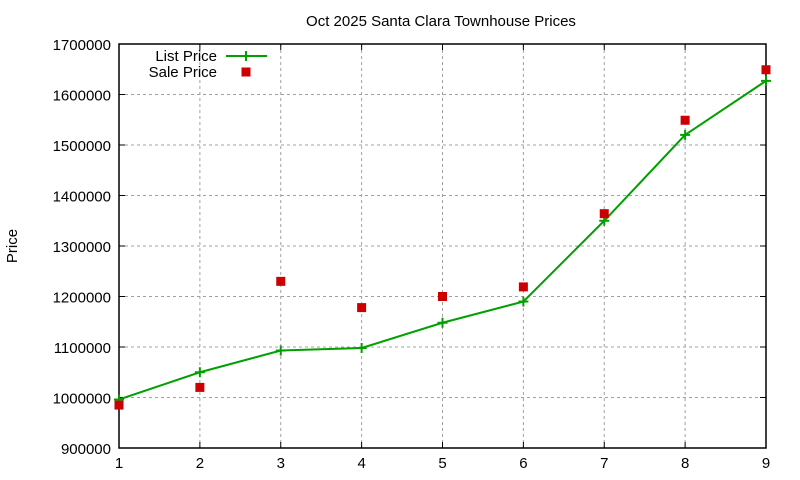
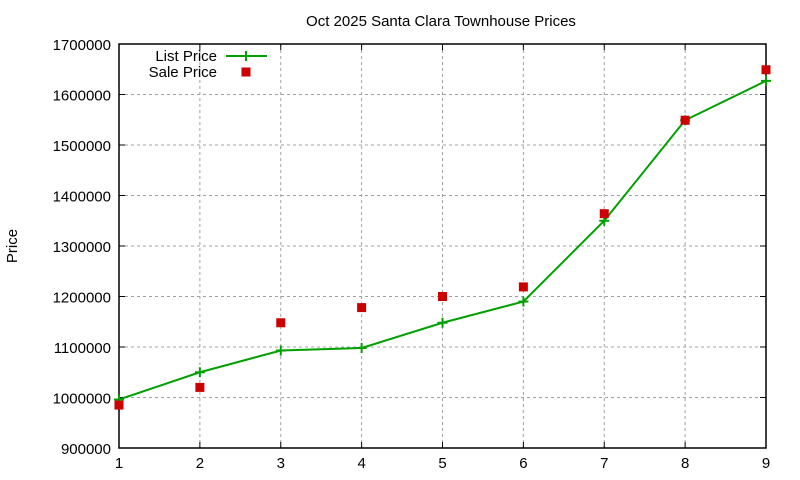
Sale Price/3: 1230000 -> 1150000
List Price/8: 1520000 -> 1550000
